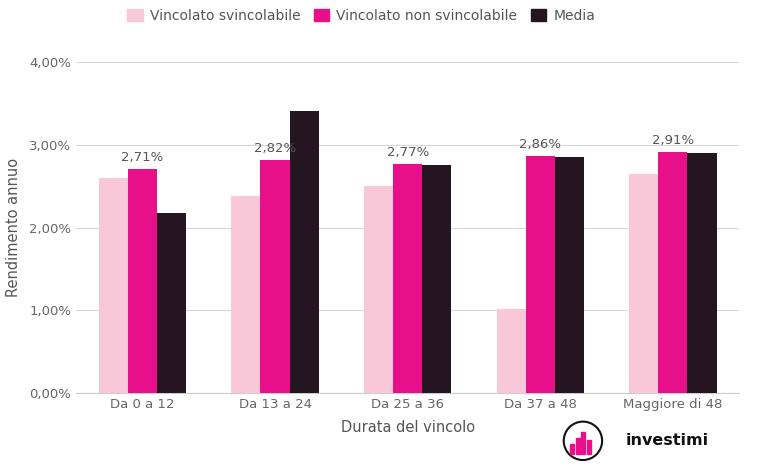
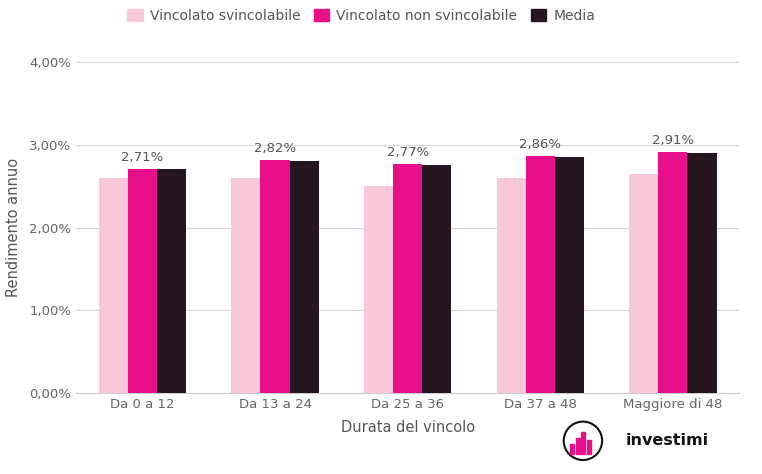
Media/Da 0 a 12: 2,18% -> 2,70%
Vincolato svincolabile/Da 13 a 24: 2,38% -> 2,60%
Media/Da 13 a 24: 3,40% -> 2,80%
Vincolato svincolabile/Da 37 a 48: 1,02% -> 2,60%
